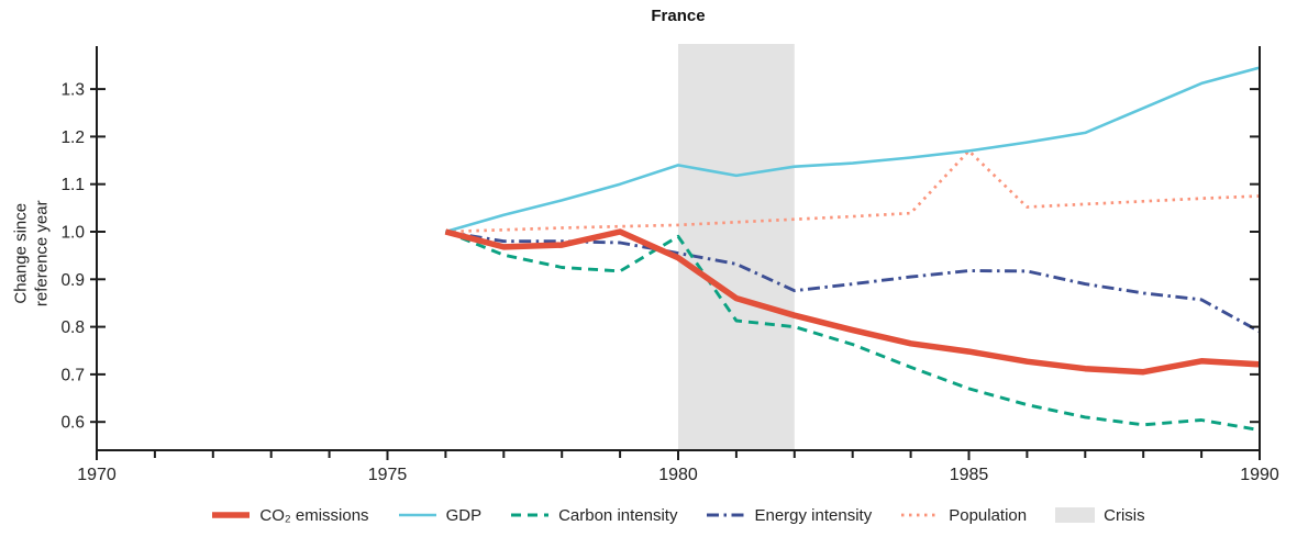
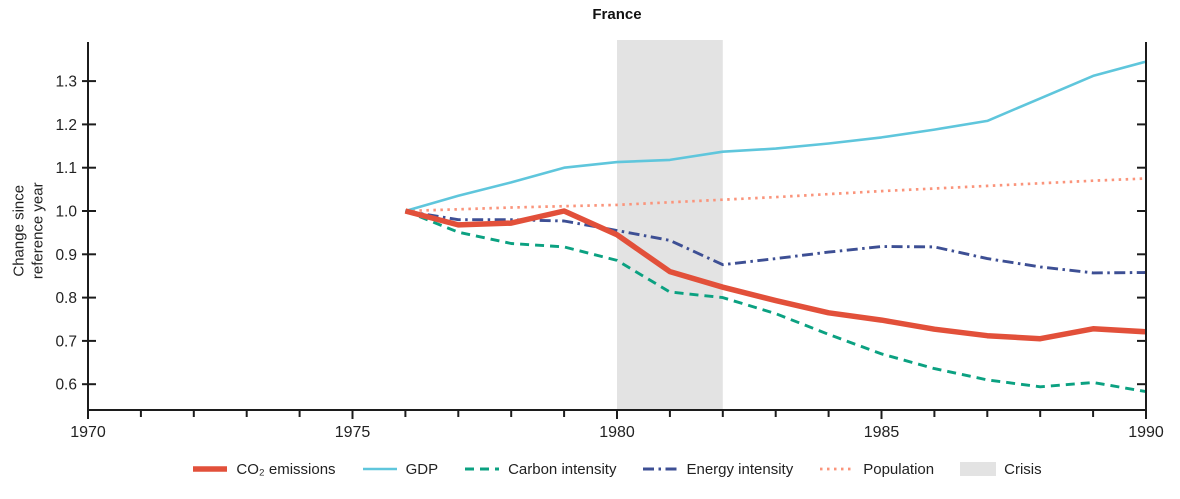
GDP/1980: 1.14 -> 1.11
Carbon intensity/1980: 0.99 -> 0.89
Population/1985: 1.17 -> 1.05
Energy intensity/1990: 0.79 -> 0.86
